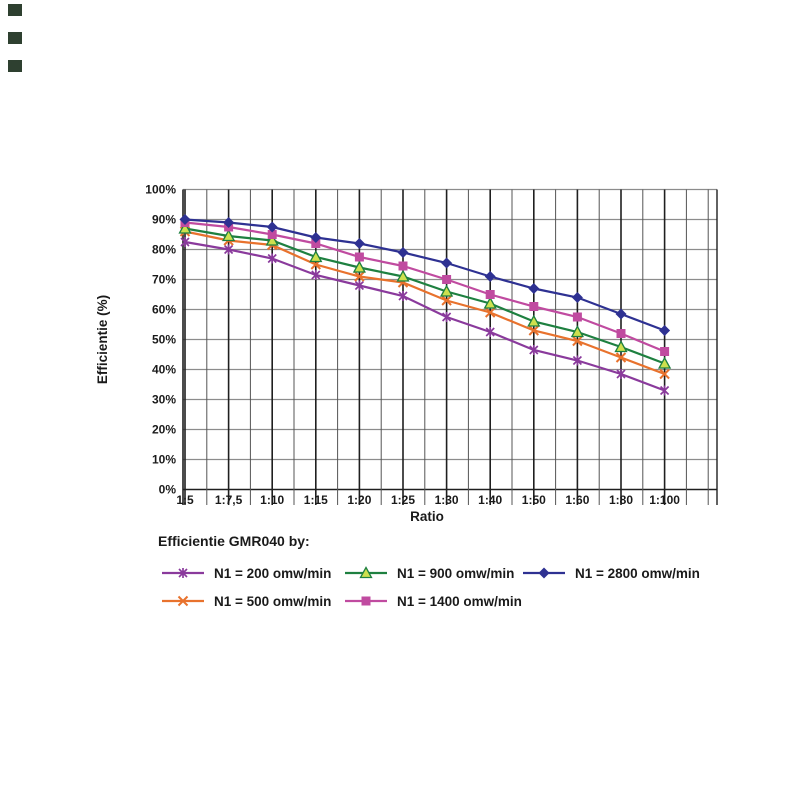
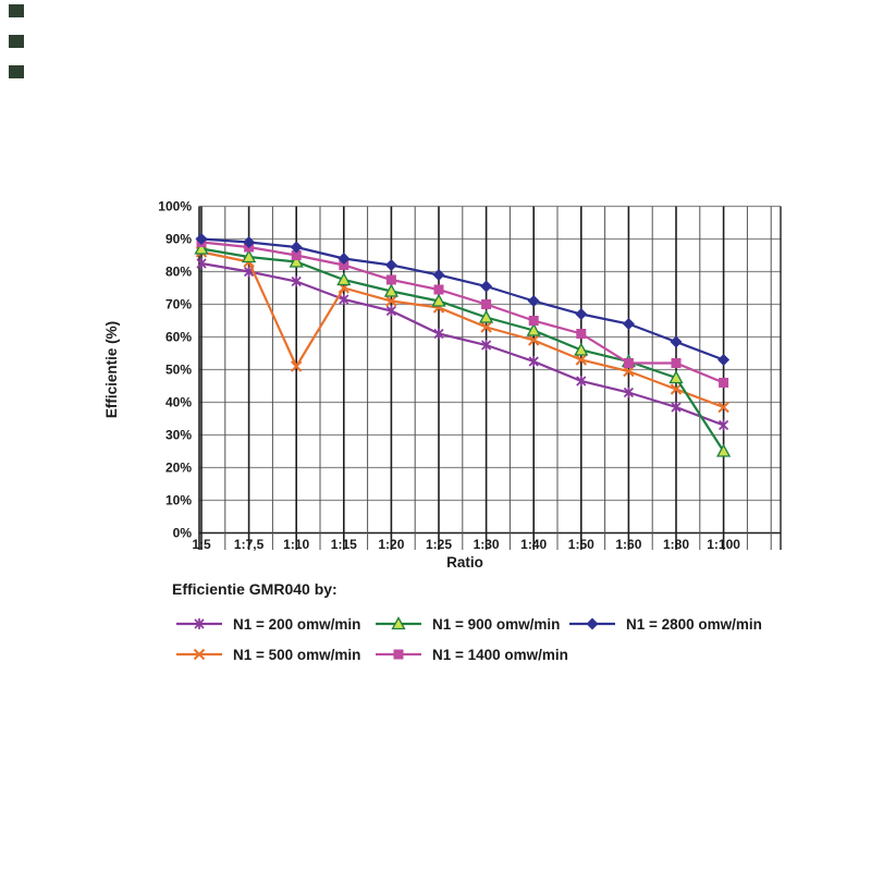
N1 = 500 omw/min/1:10: 82% -> 51%
N1 = 200 omw/min/1:25: 64% -> 61%
N1 = 1400 omw/min/1:60: 58% -> 52%
N1 = 900 omw/min/1:100: 42% -> 25%
